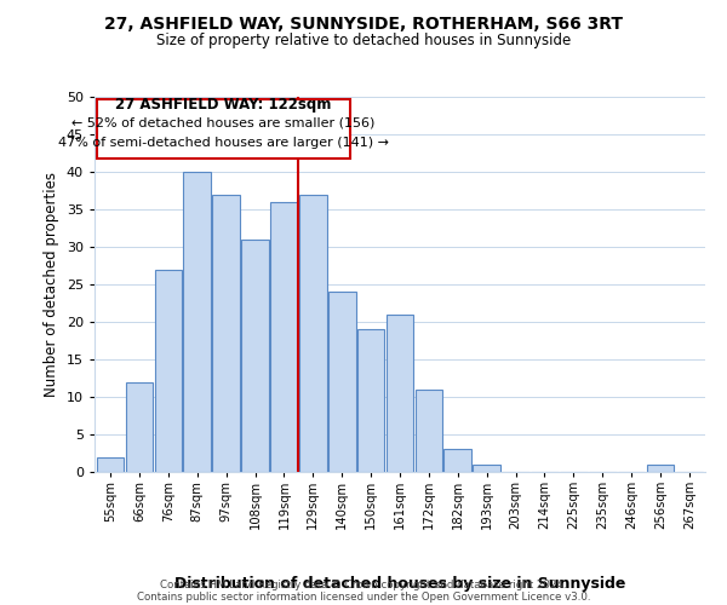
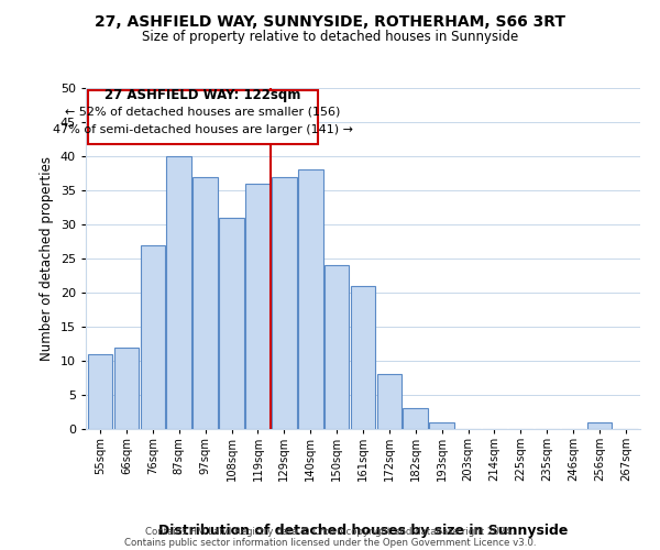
55sqm: 2 -> 11
140sqm: 24 -> 38
150sqm: 19 -> 24
172sqm: 11 -> 8
